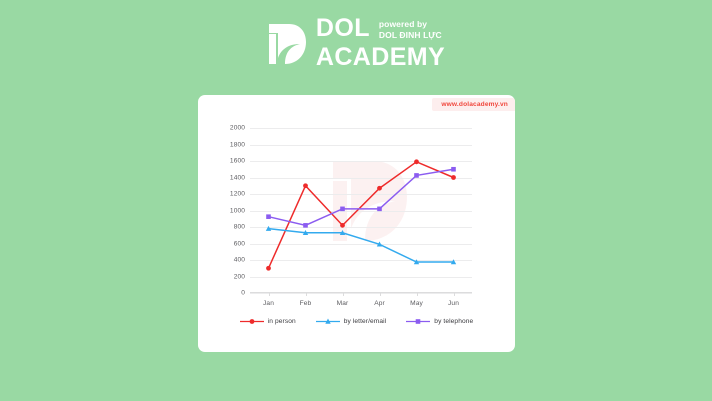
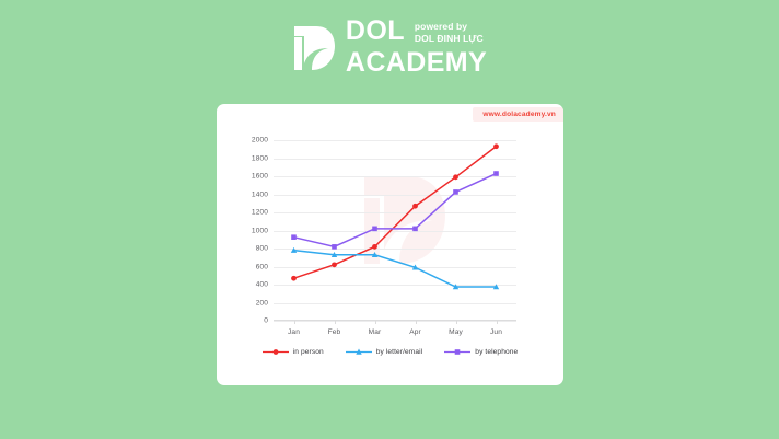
in person/Jan: 300 -> 500
in person/Feb: 1300 -> 600
in person/Jun: 1400 -> 1900
by telephone/Jun: 1500 -> 1600
